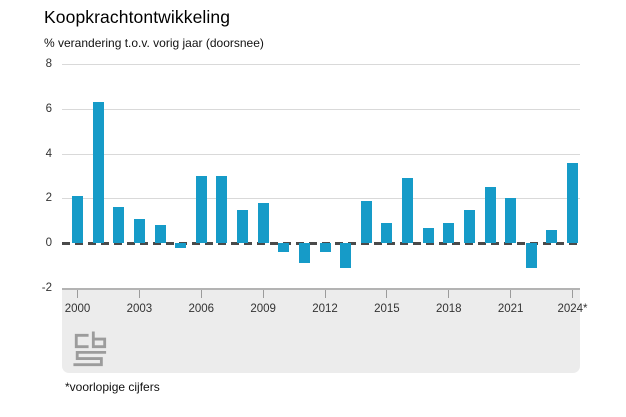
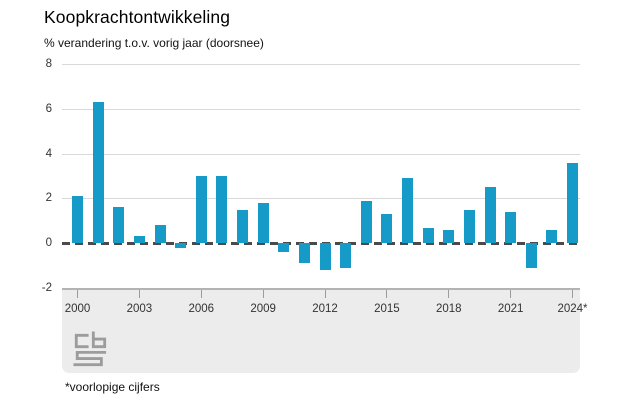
2003: 1.1 -> 0.3
2012: -0.4 -> -1.2
2015: 0.9 -> 1.3
2018: 0.9 -> 0.6
2021: 2.0 -> 1.4
